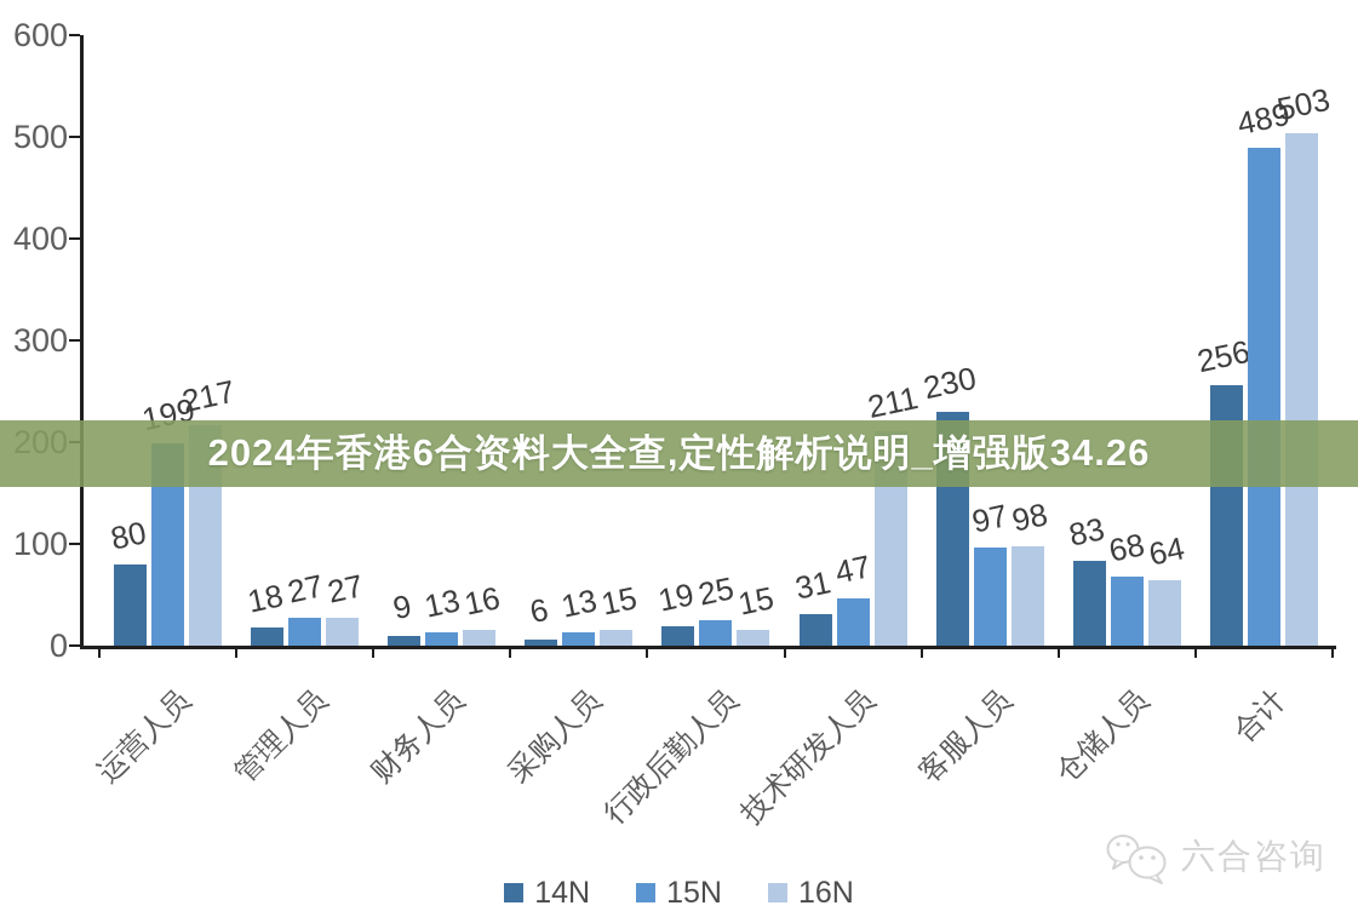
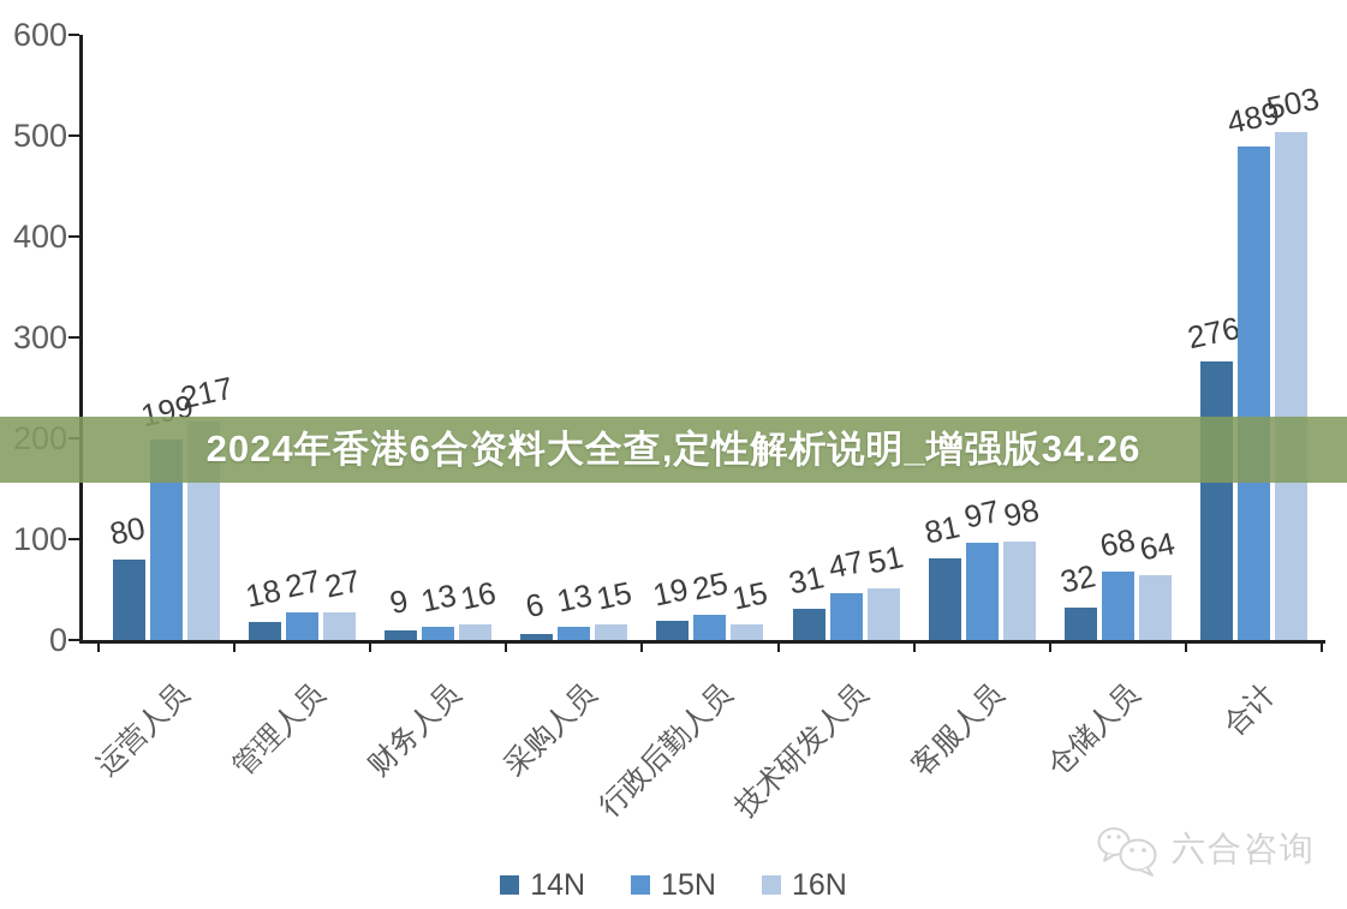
16N/技术研发人员: 211 -> 51
14N/客服人员: 230 -> 81
14N/仓储人员: 83 -> 32
14N/合计: 256 -> 276
